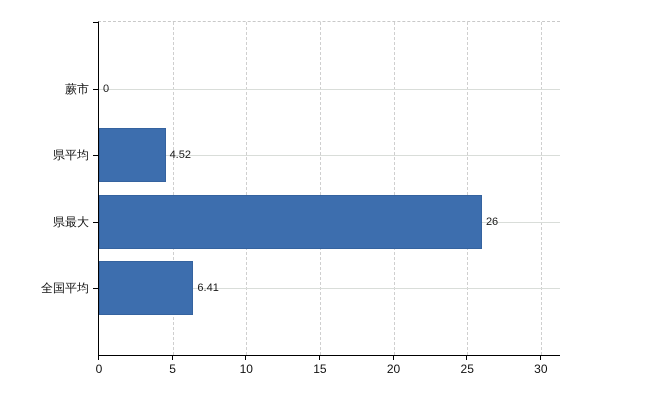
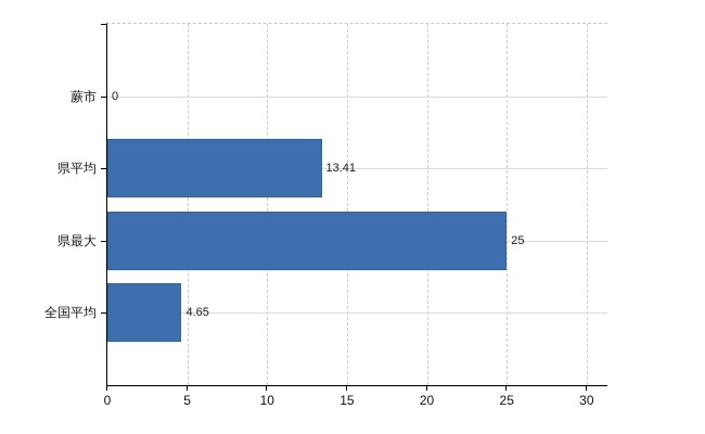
県平均: 4.52 -> 13.41
県最大: 26 -> 25
全国平均: 6.41 -> 4.65
